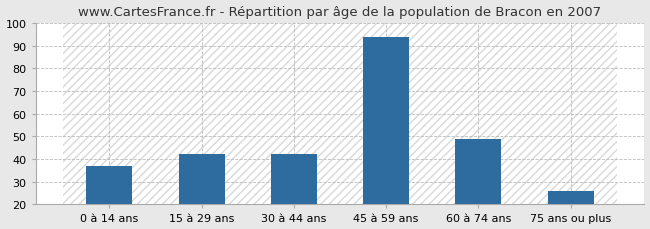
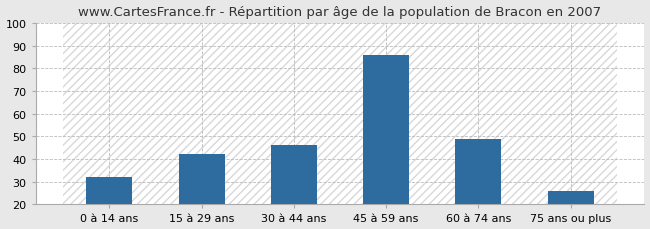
0 à 14 ans: 37 -> 32
30 à 44 ans: 42 -> 46
45 à 59 ans: 94 -> 86
